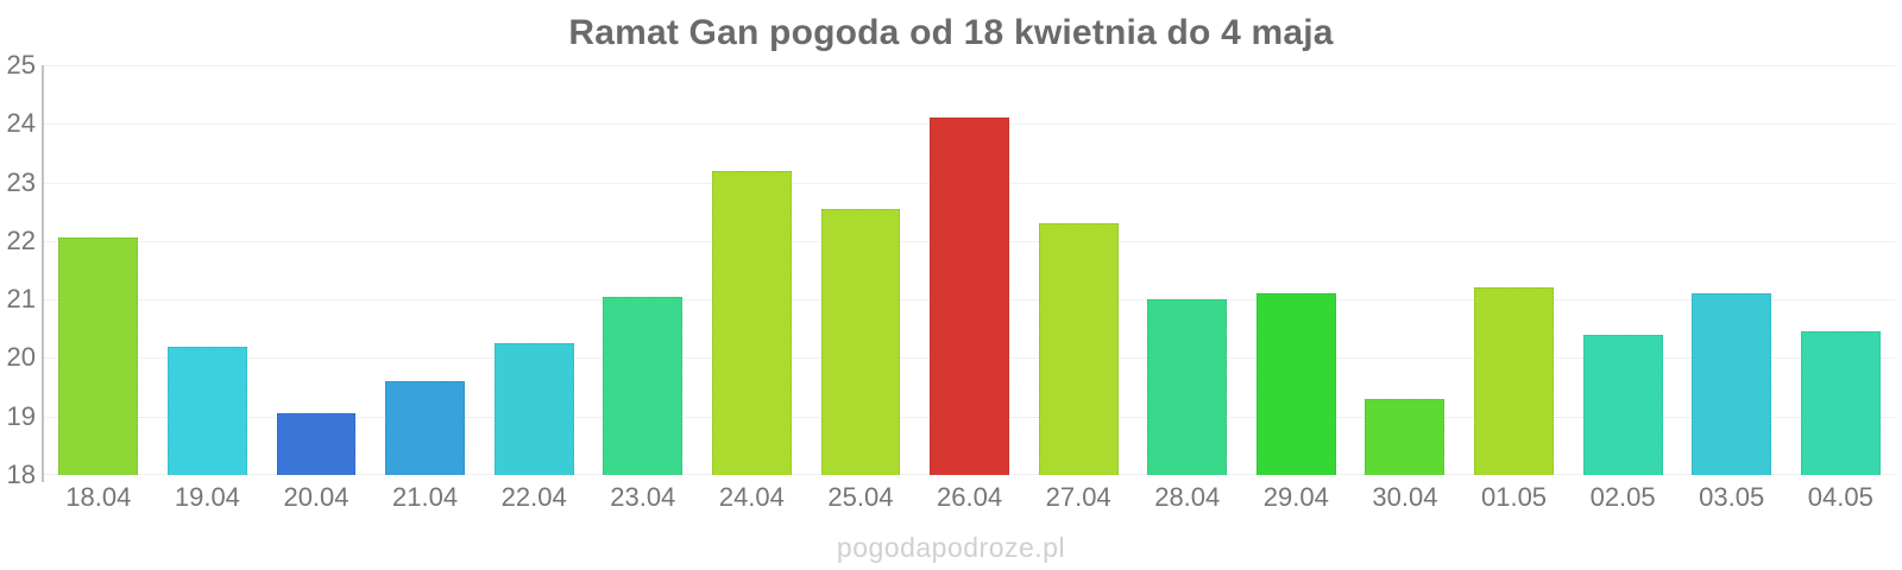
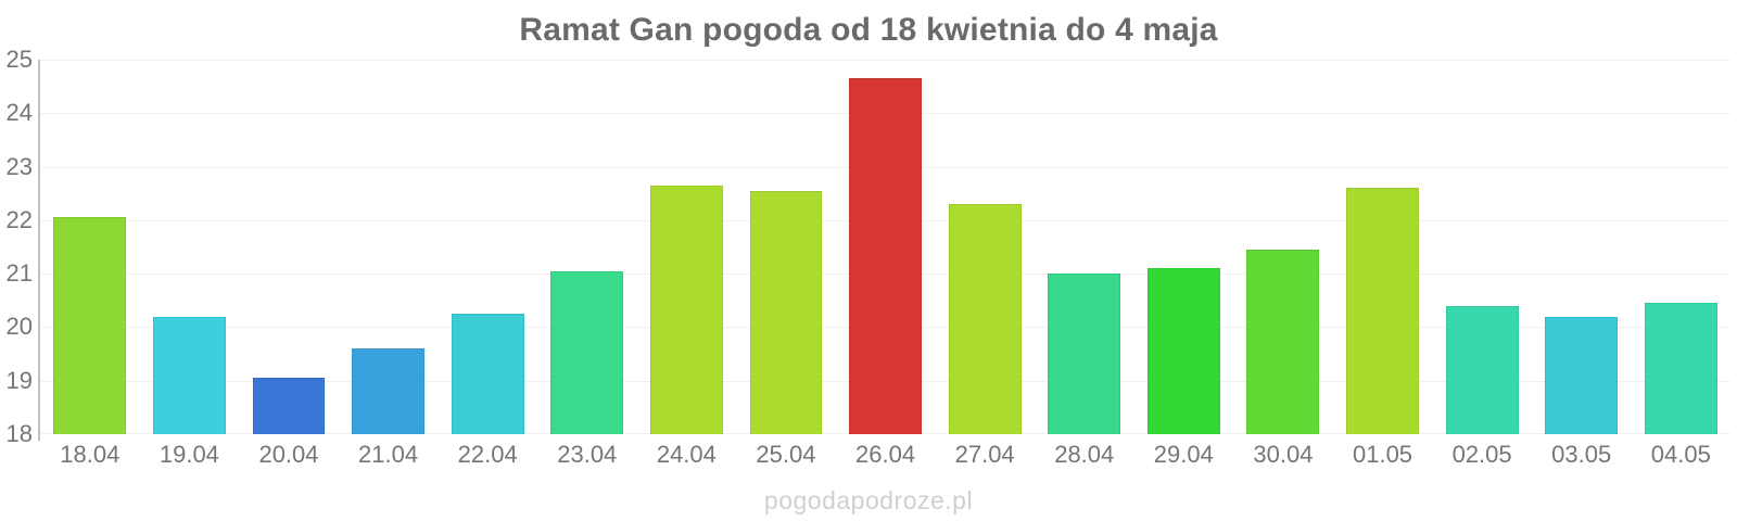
24.04: 23.2 -> 22.6
26.04: 24.1 -> 24.6
30.04: 19.3 -> 21.4
01.05: 21.2 -> 22.6
03.05: 21.1 -> 20.2
